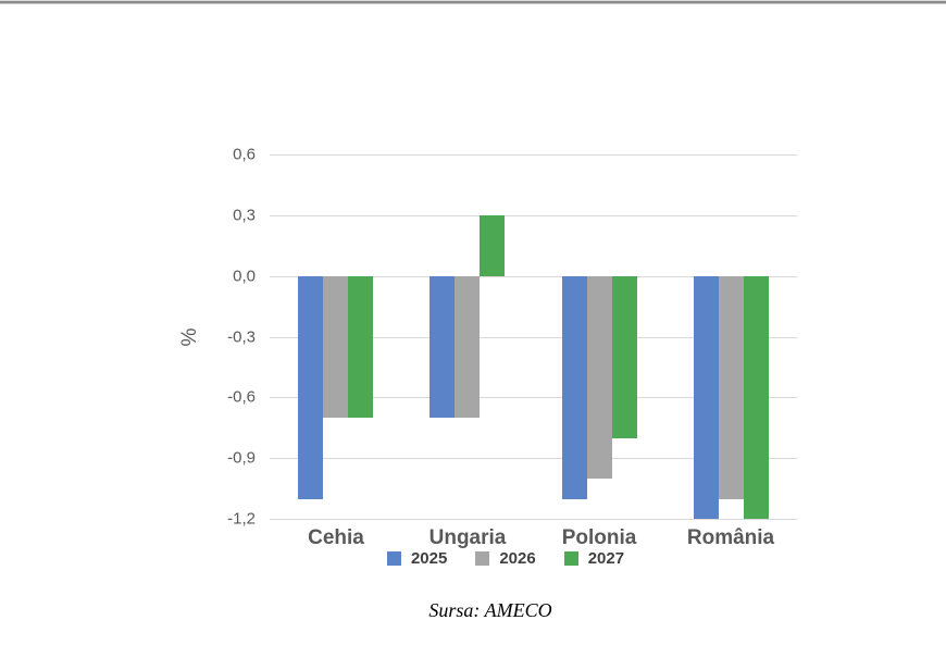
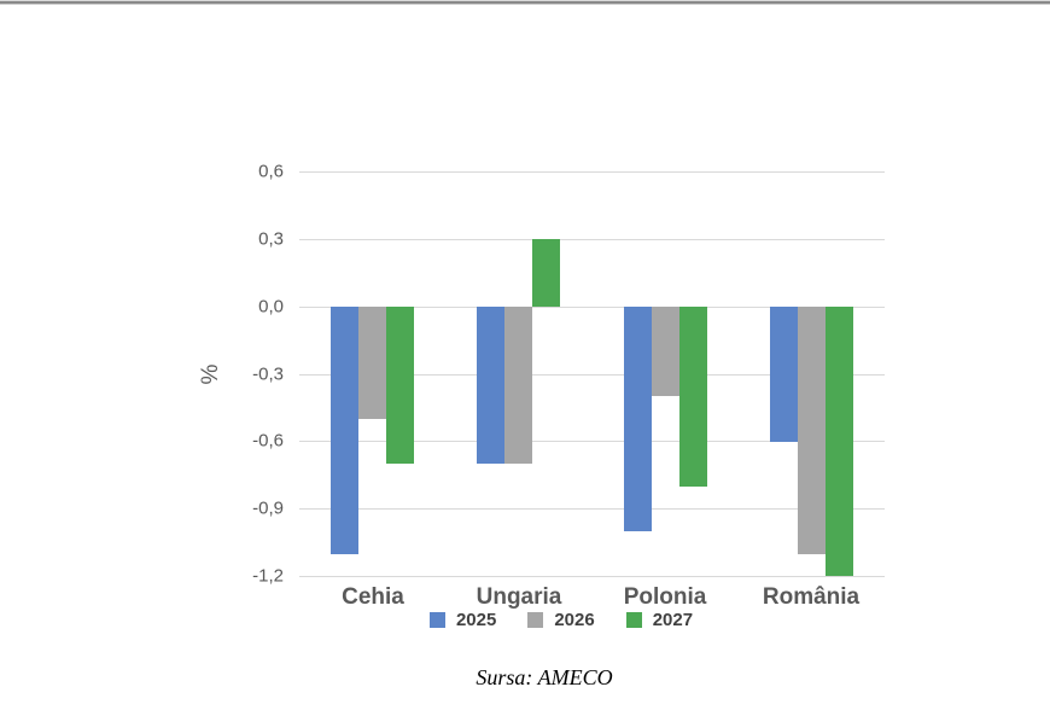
2026/Cehia: -0,7 -> -0,5
2025/Polonia: -1,1 -> -1,0
2026/Polonia: -1,0 -> -0,4
2025/România: -1,2 -> -0,6
